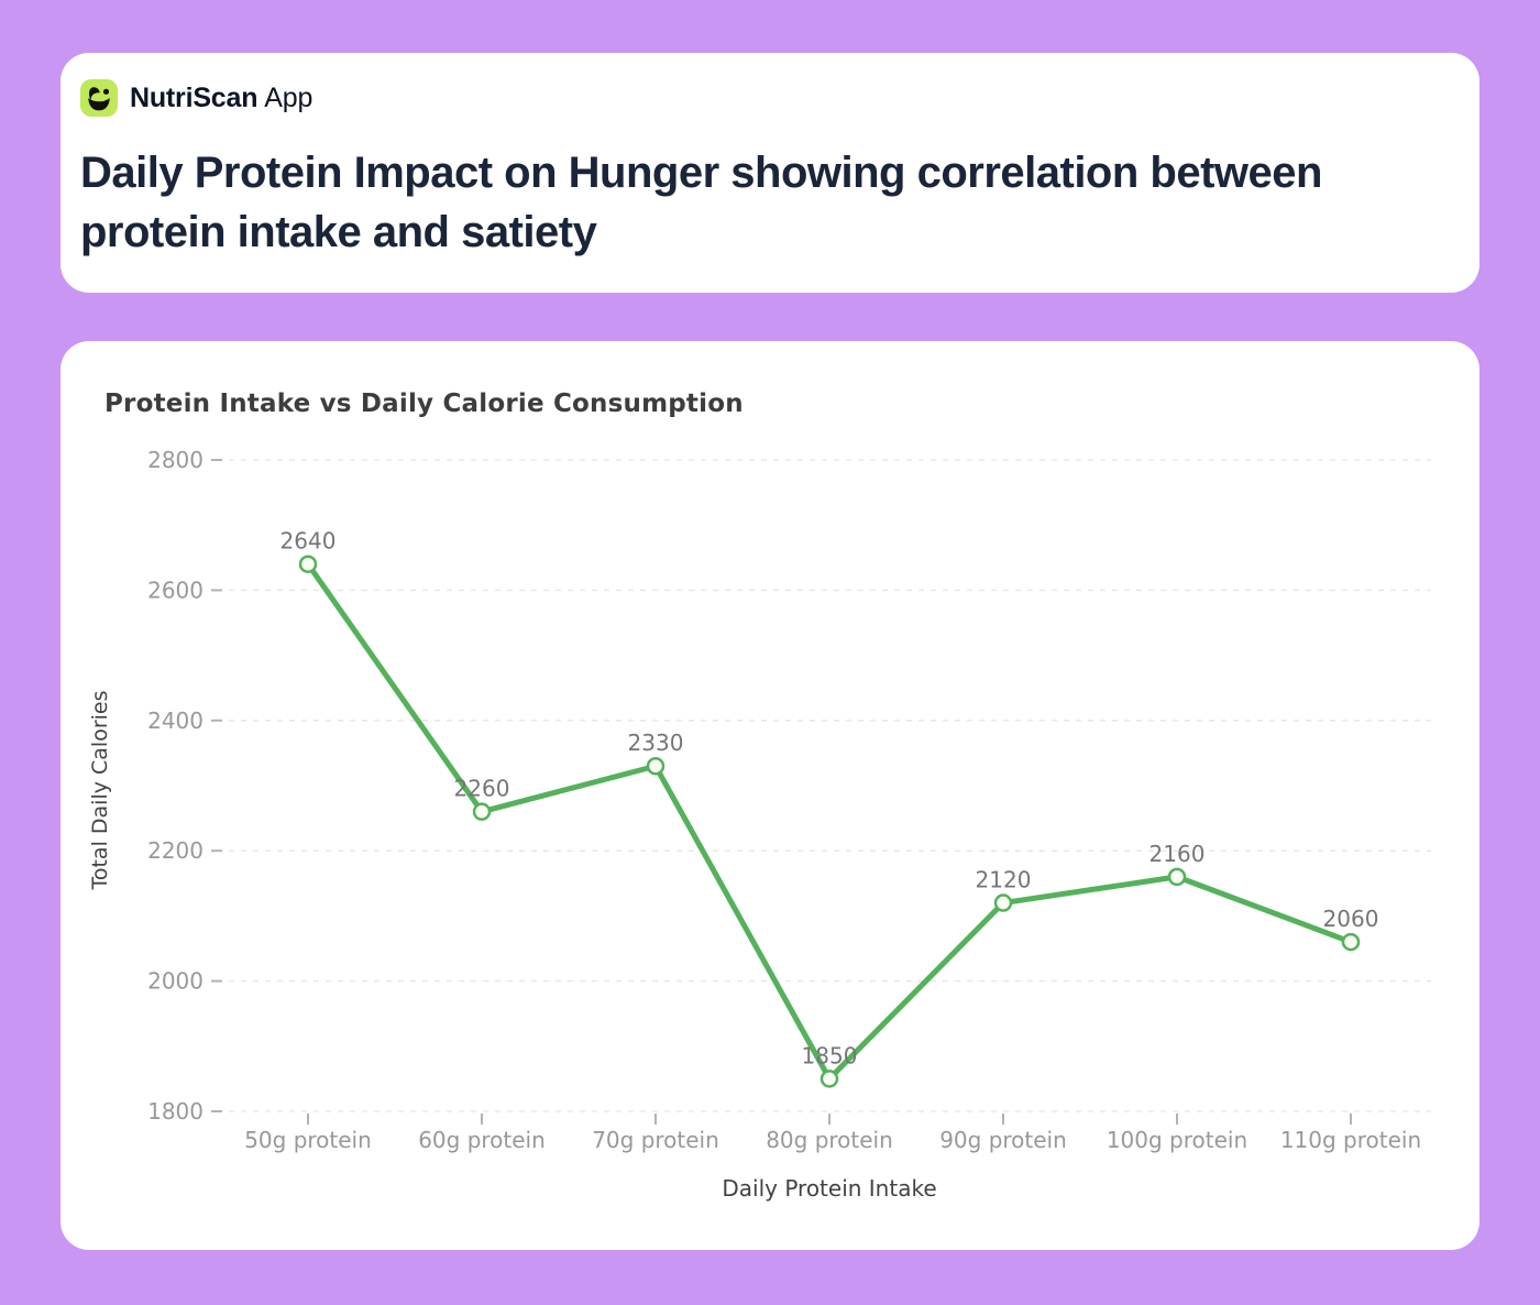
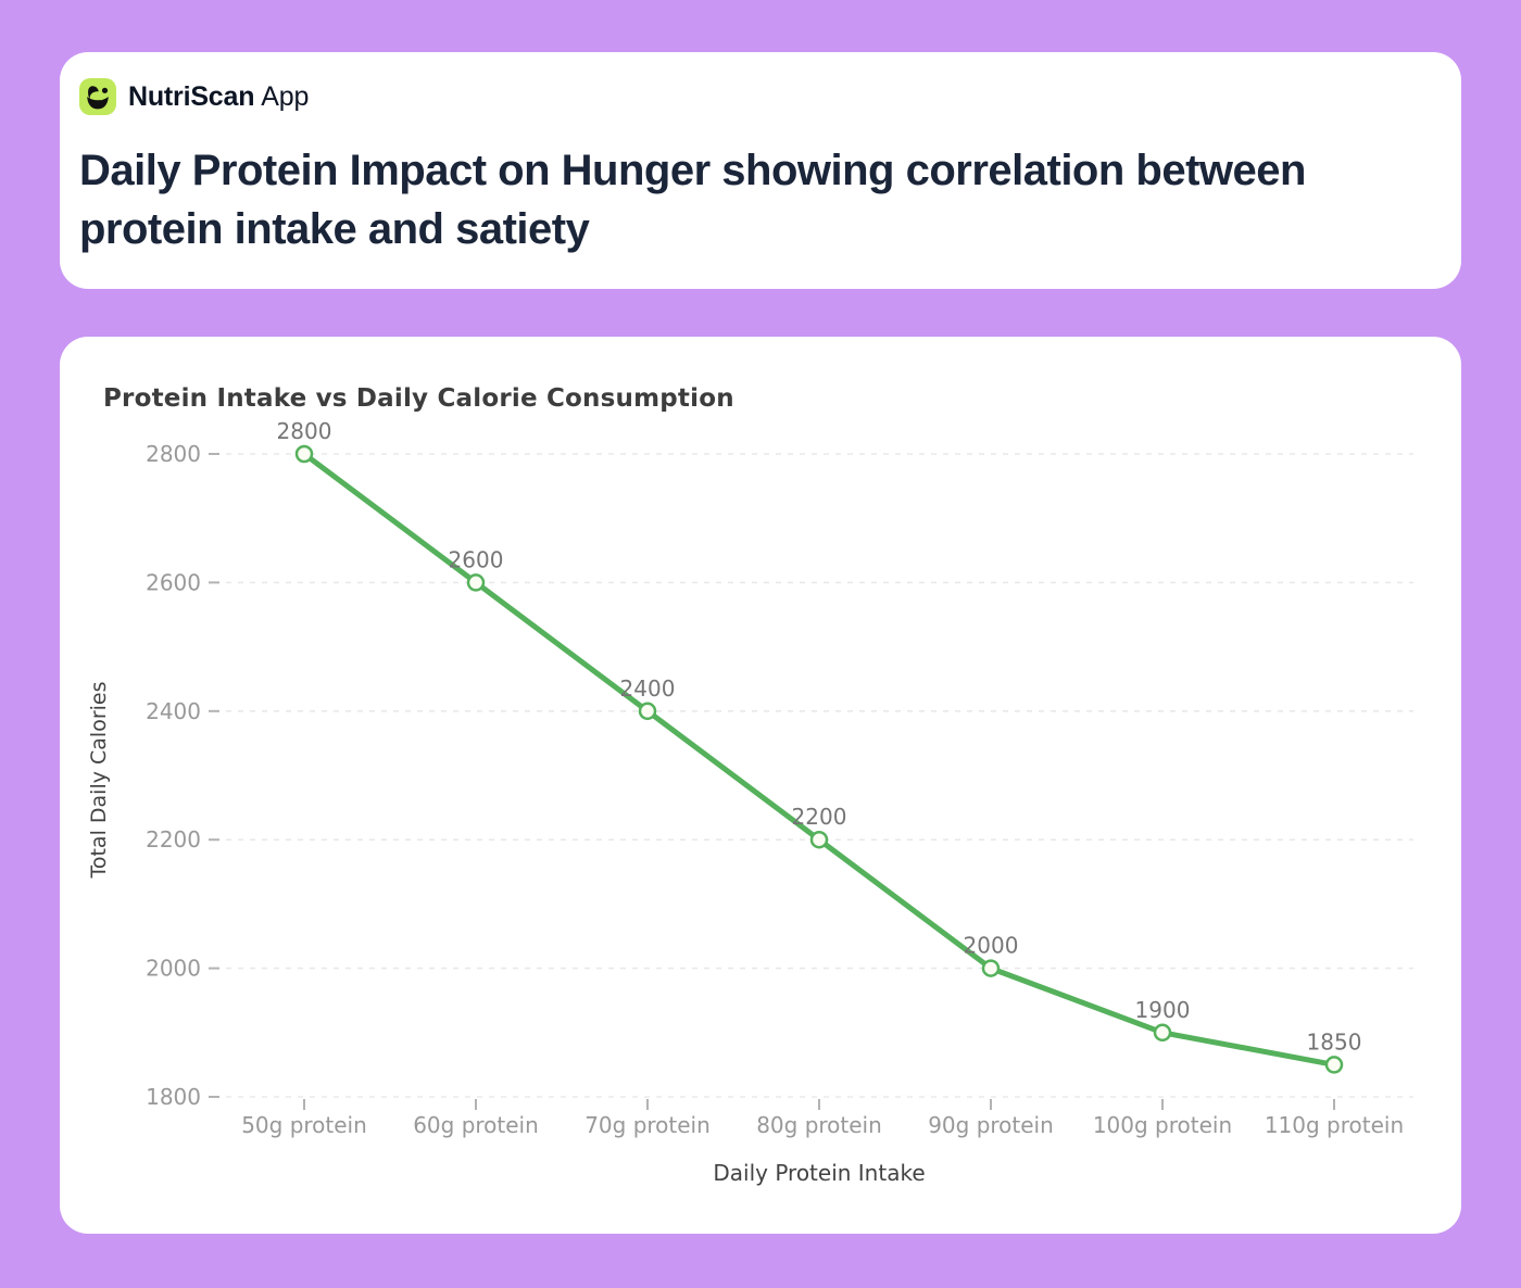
50g protein: 2640 -> 2800
60g protein: 2260 -> 2600
70g protein: 2330 -> 2400
80g protein: 1850 -> 2200
90g protein: 2120 -> 2000
100g protein: 2160 -> 1900
110g protein: 2060 -> 1850
